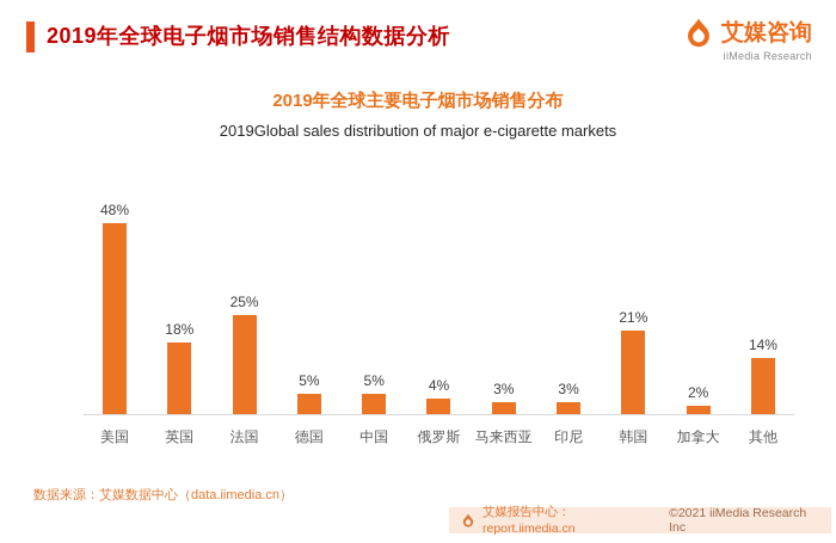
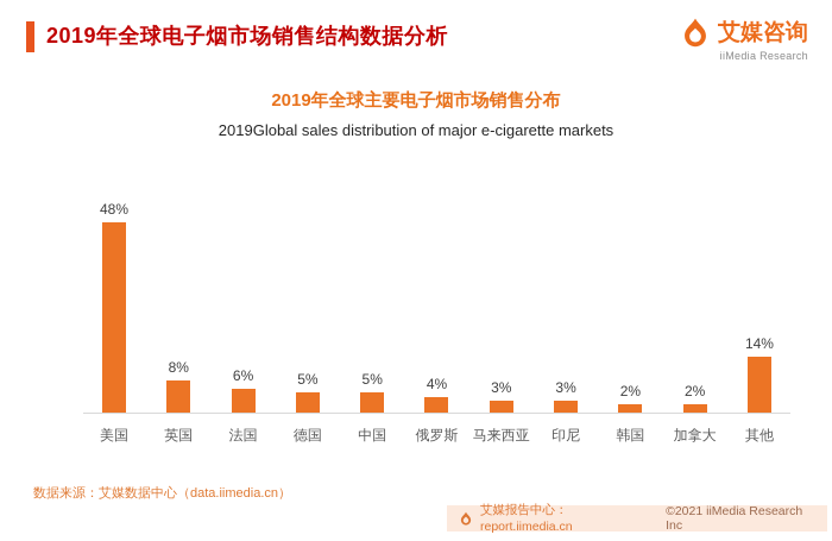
英国: 18% -> 8%
法国: 25% -> 6%
韩国: 21% -> 2%
